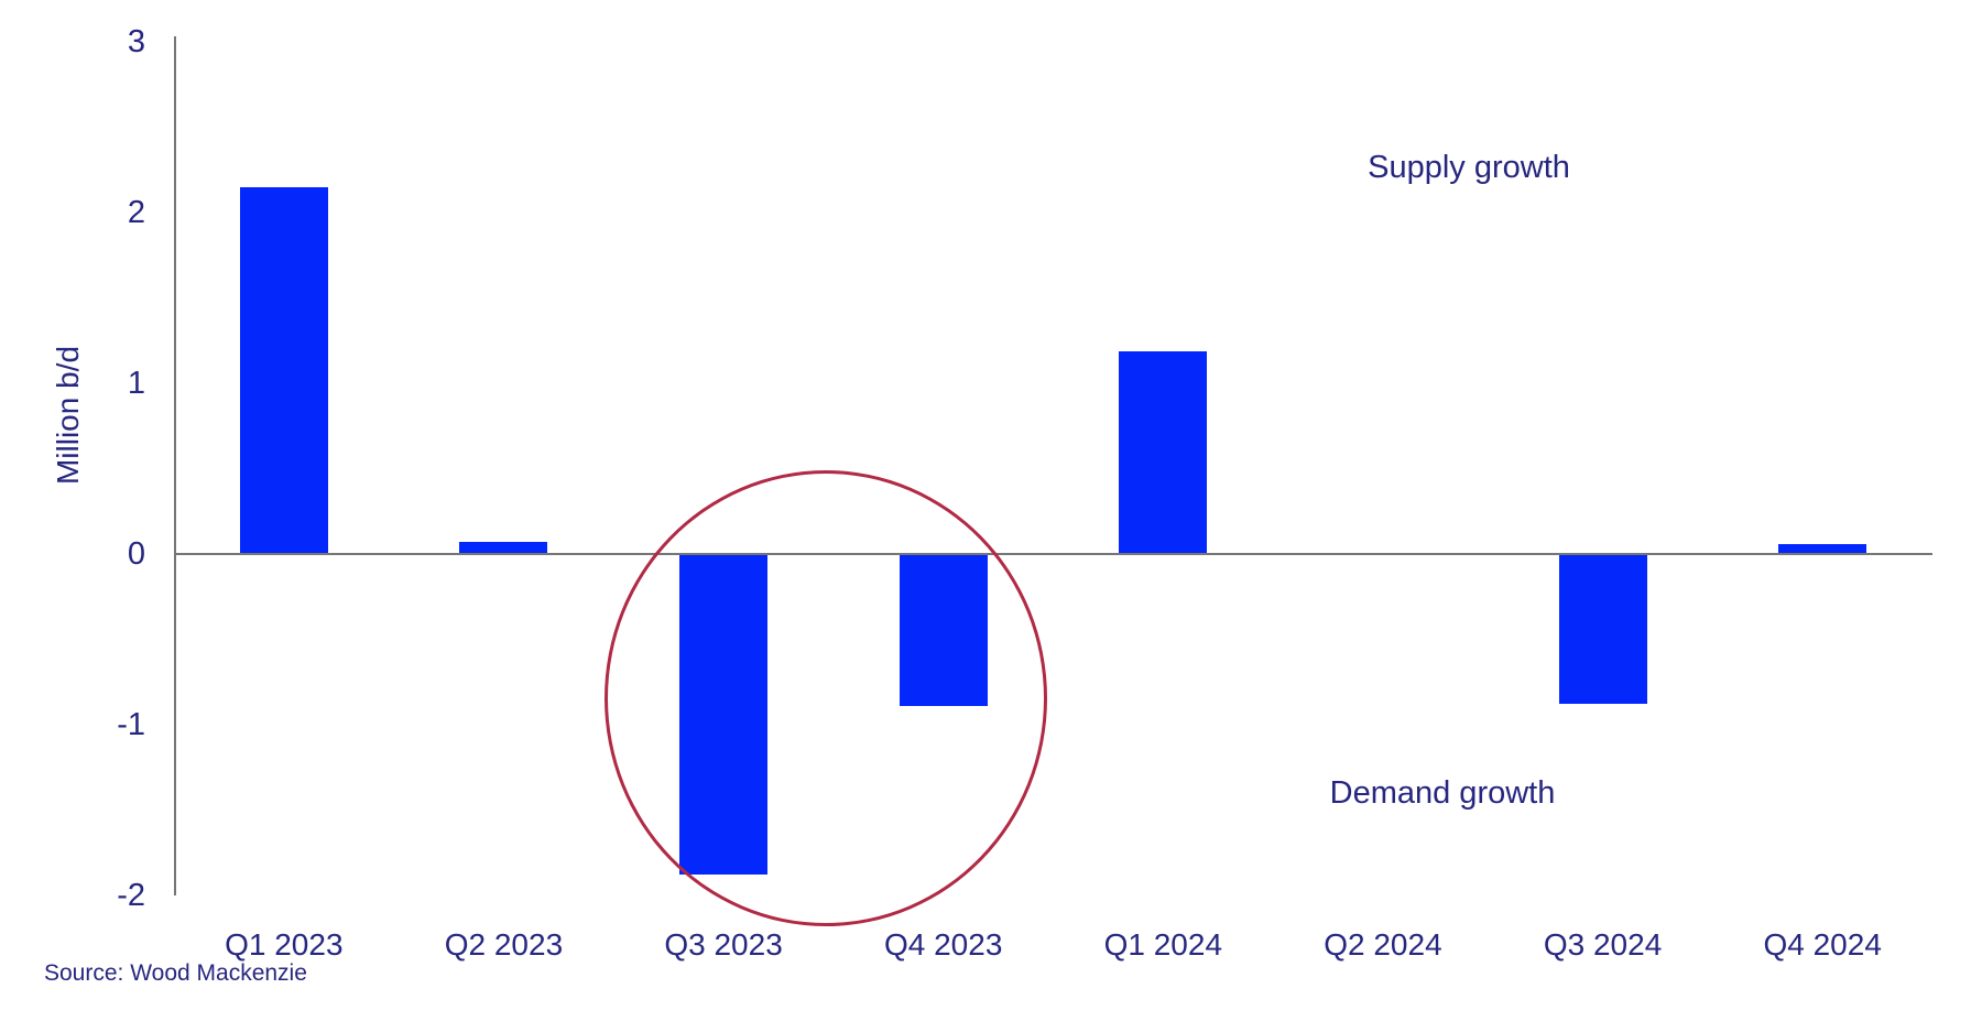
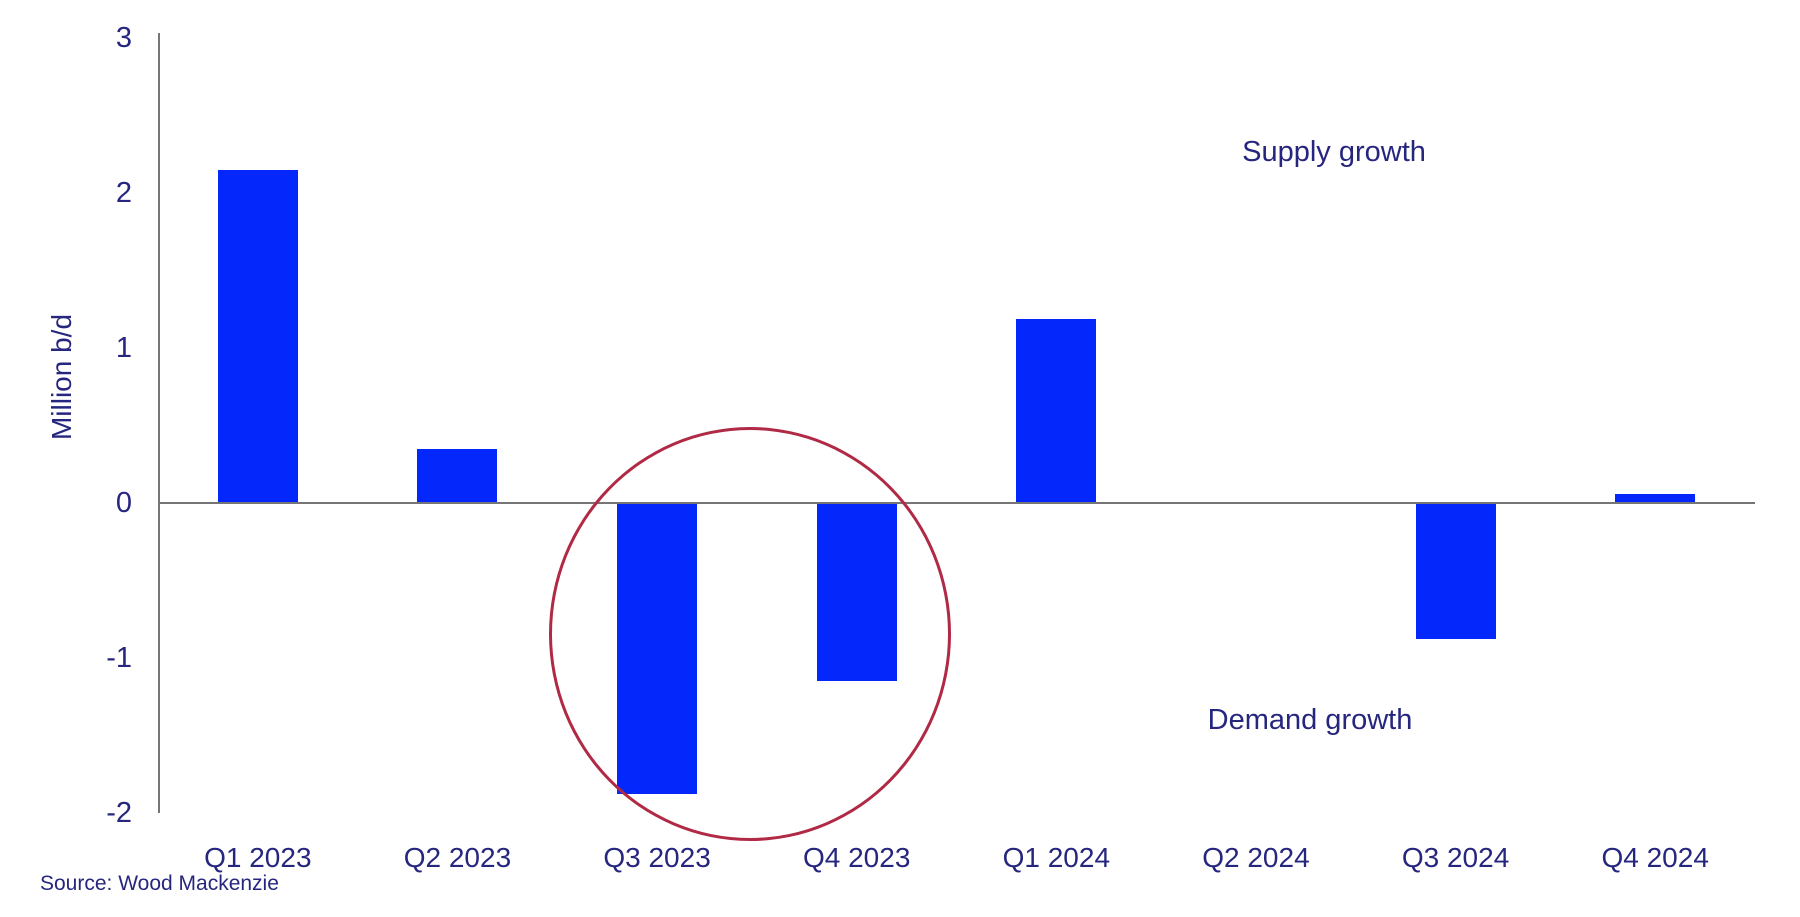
Q2 2023: 0.07 -> 0.35
Q4 2023: -0.89 -> -1.15
